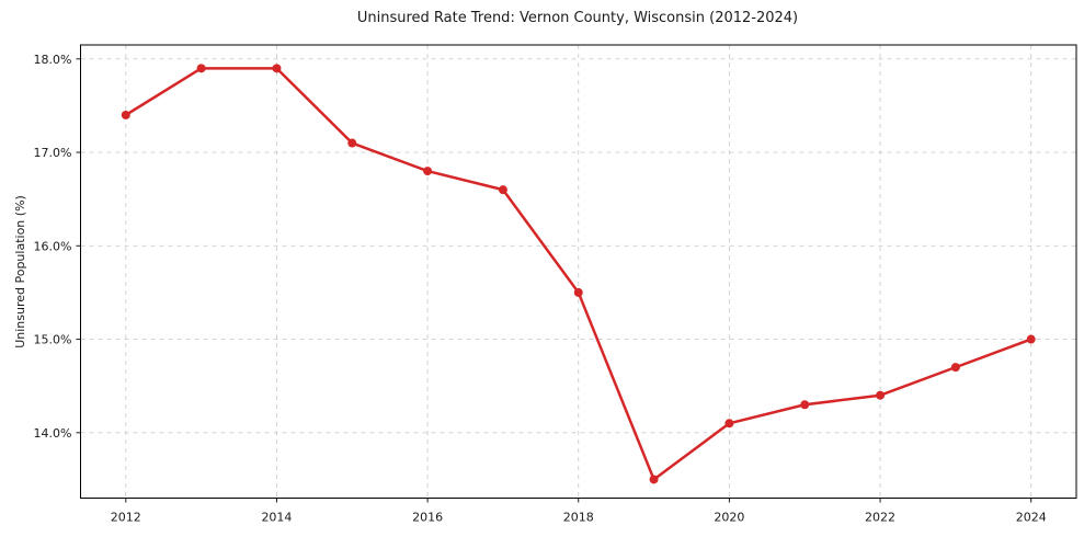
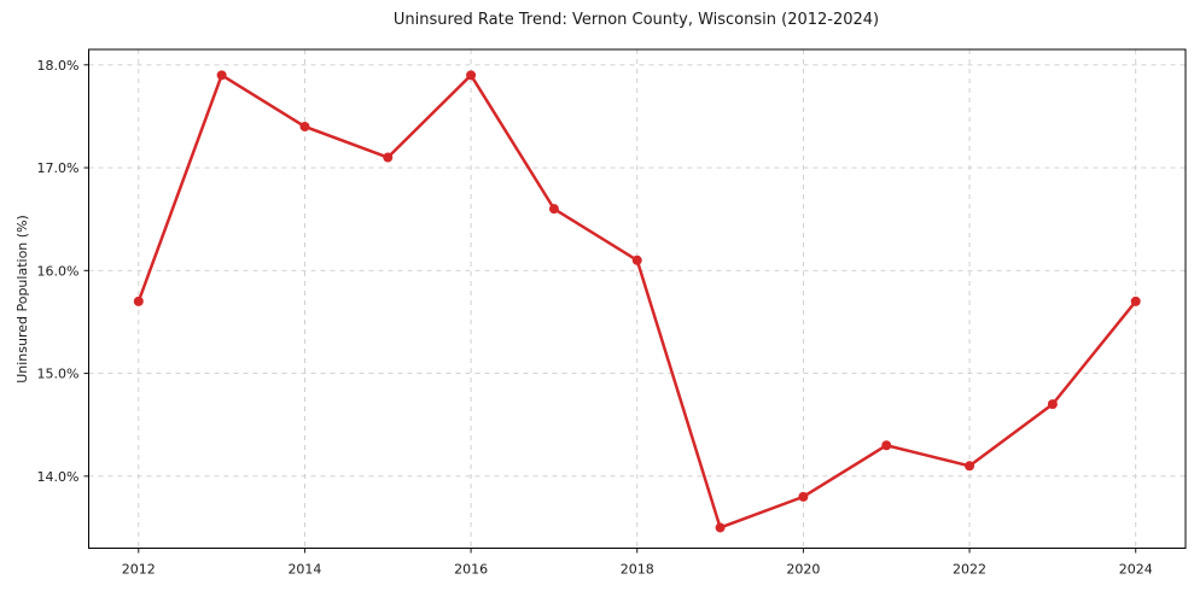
2012: 17.4% -> 15.7%
2014: 17.9% -> 17.4%
2016: 16.8% -> 17.9%
2018: 15.5% -> 16.1%
2020: 14.1% -> 13.8%
2022: 14.4% -> 14.1%
2024: 15.0% -> 15.7%
